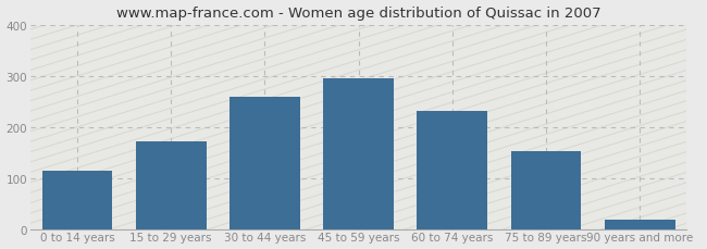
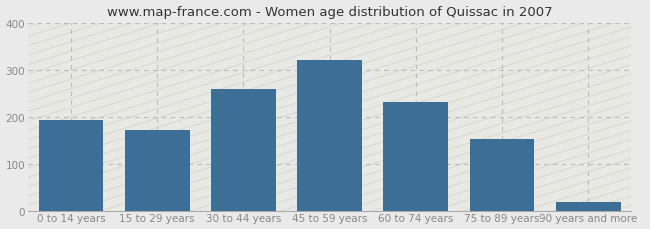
0 to 14 years: 115 -> 193
45 to 59 years: 295 -> 320
